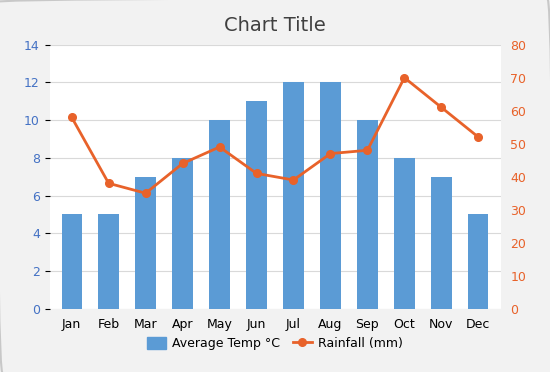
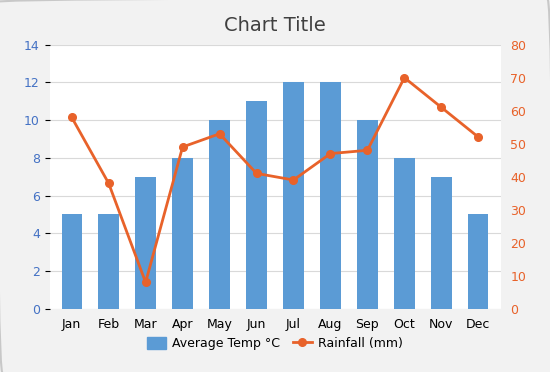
Rainfall (mm)/Mar: 35 -> 8
Rainfall (mm)/Apr: 44 -> 49
Rainfall (mm)/May: 49 -> 53
